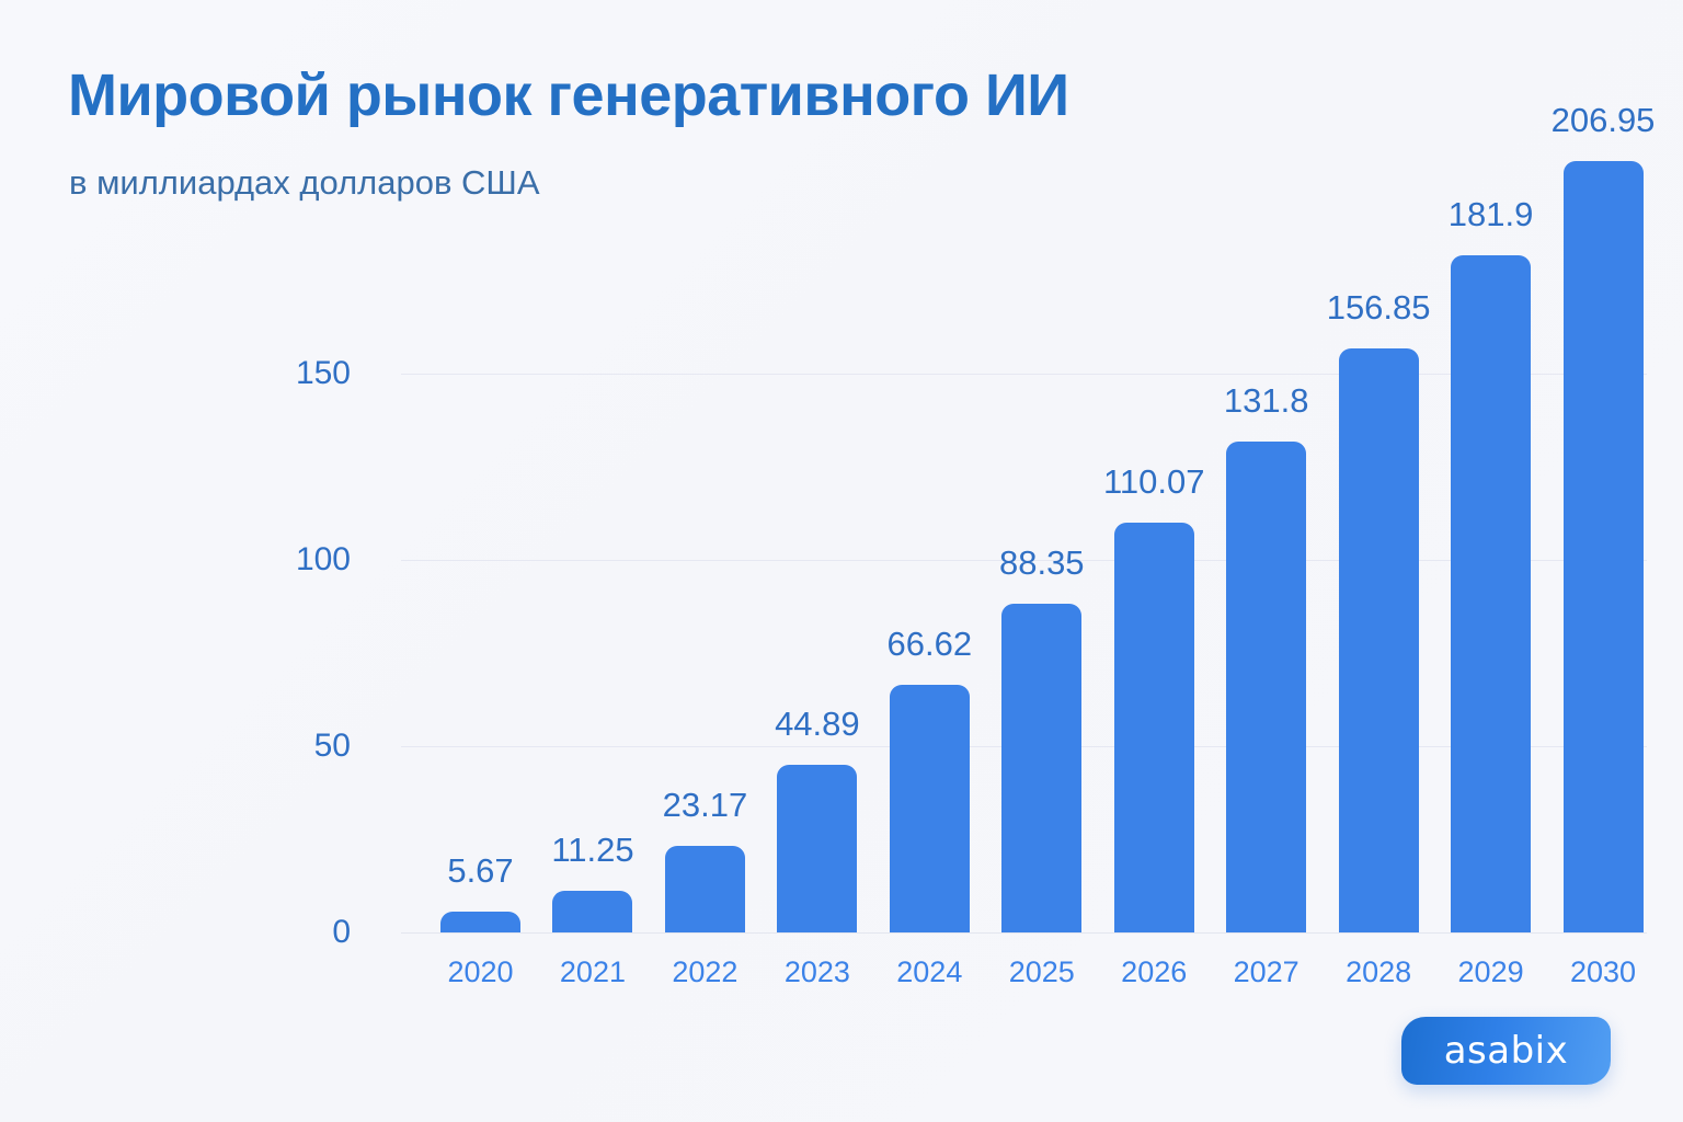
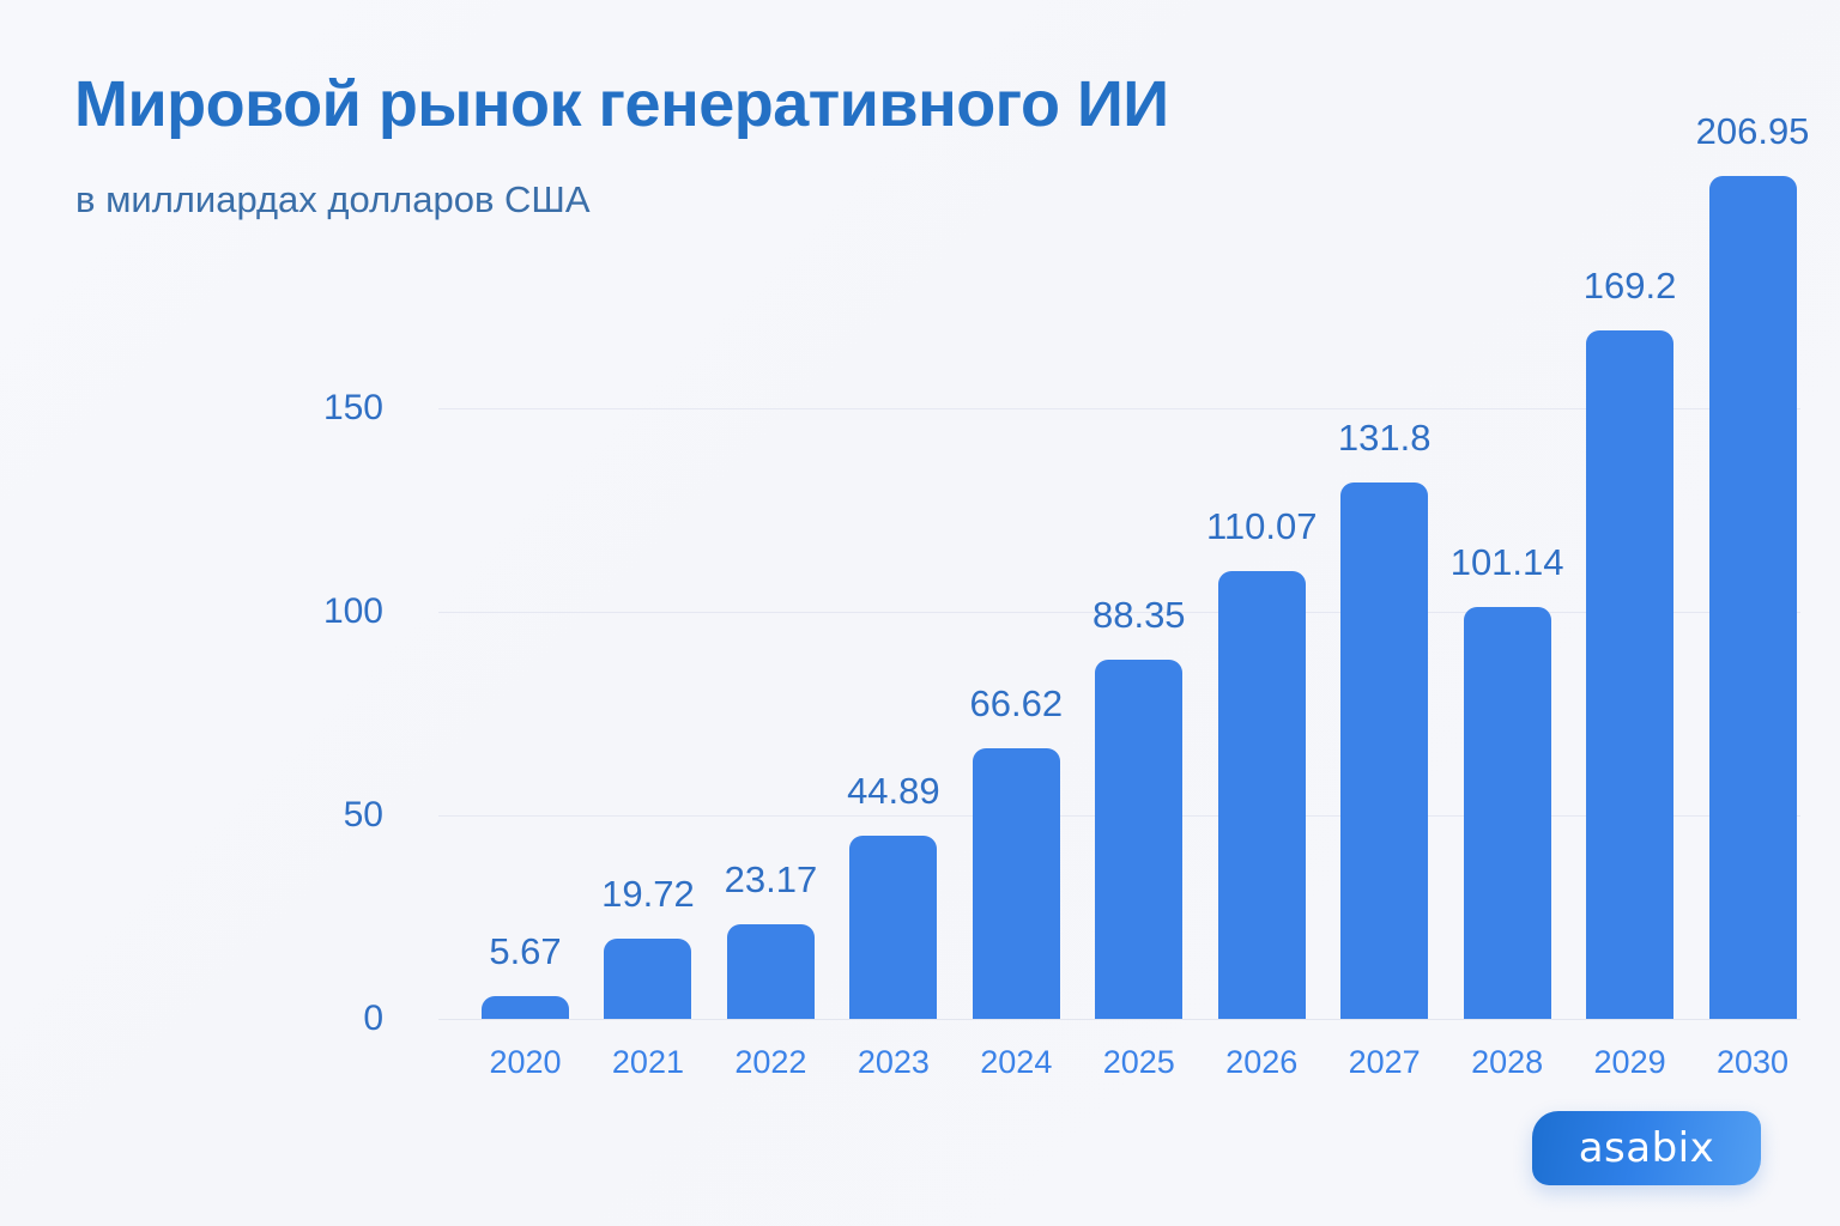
2021: 11.25 -> 19.72
2028: 156.85 -> 101.14
2029: 181.9 -> 169.2
